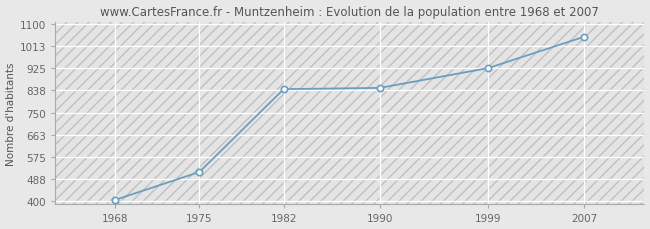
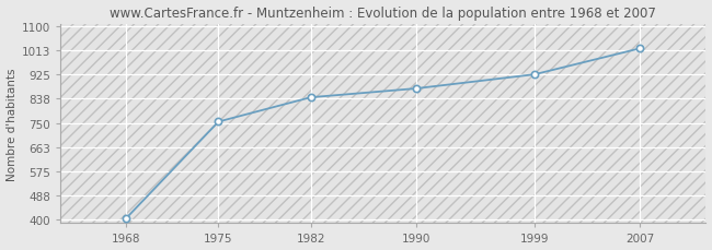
1975: 516 -> 755
1990: 848 -> 875
2007: 1050 -> 1020
